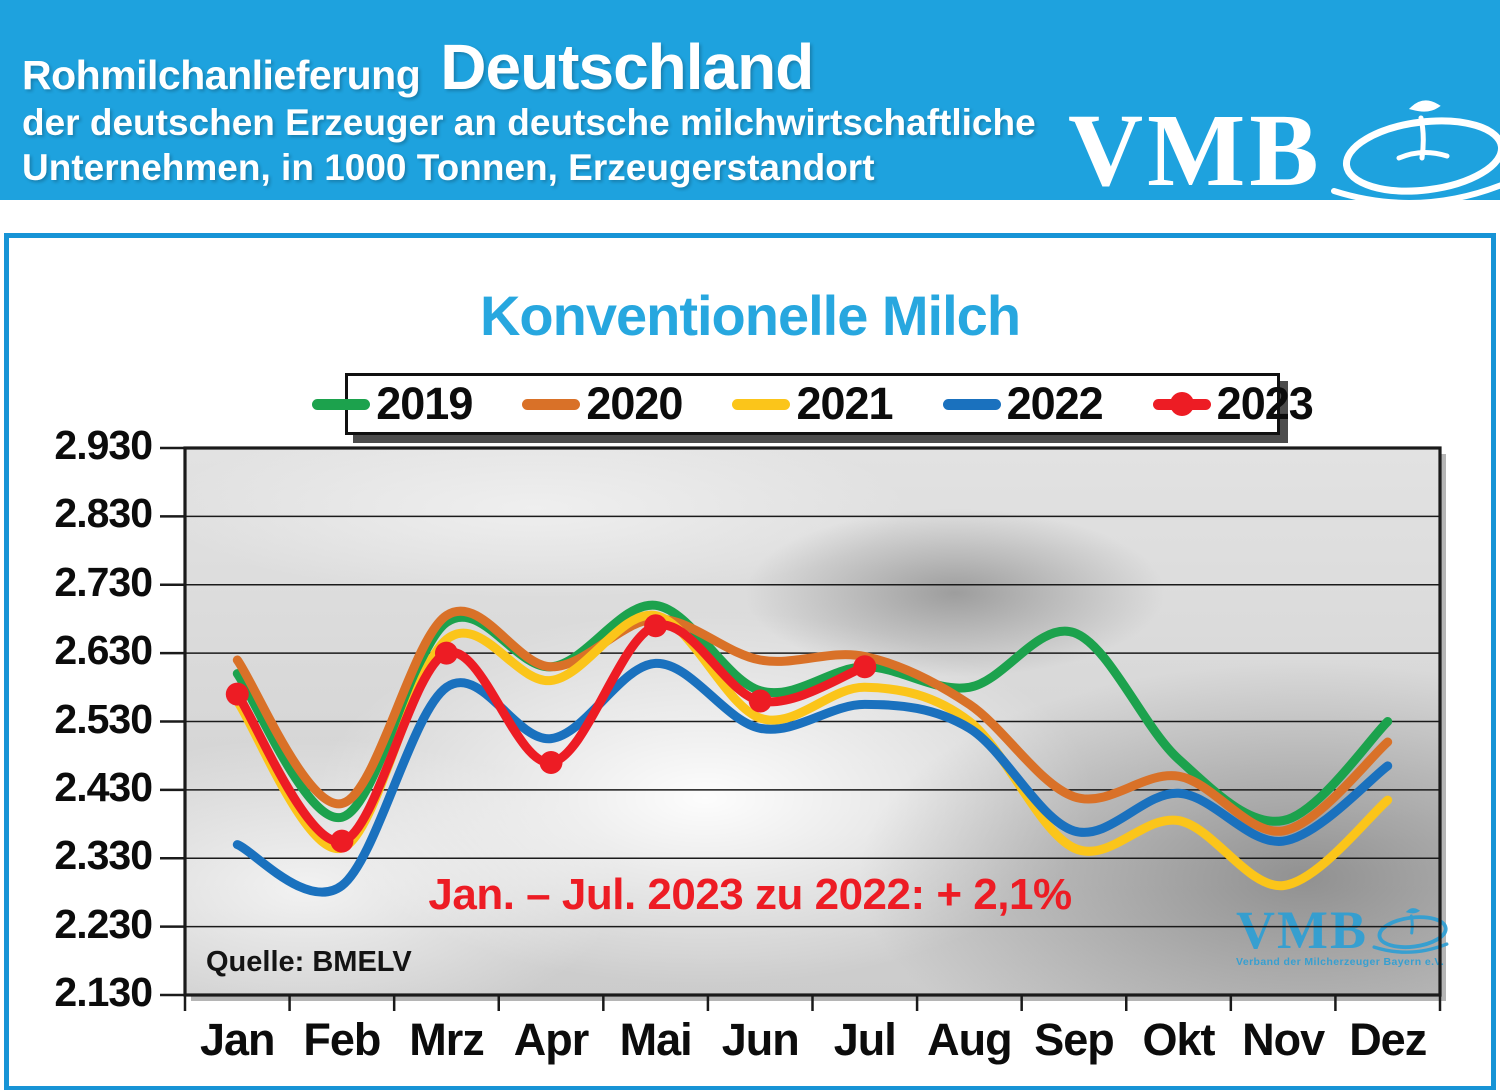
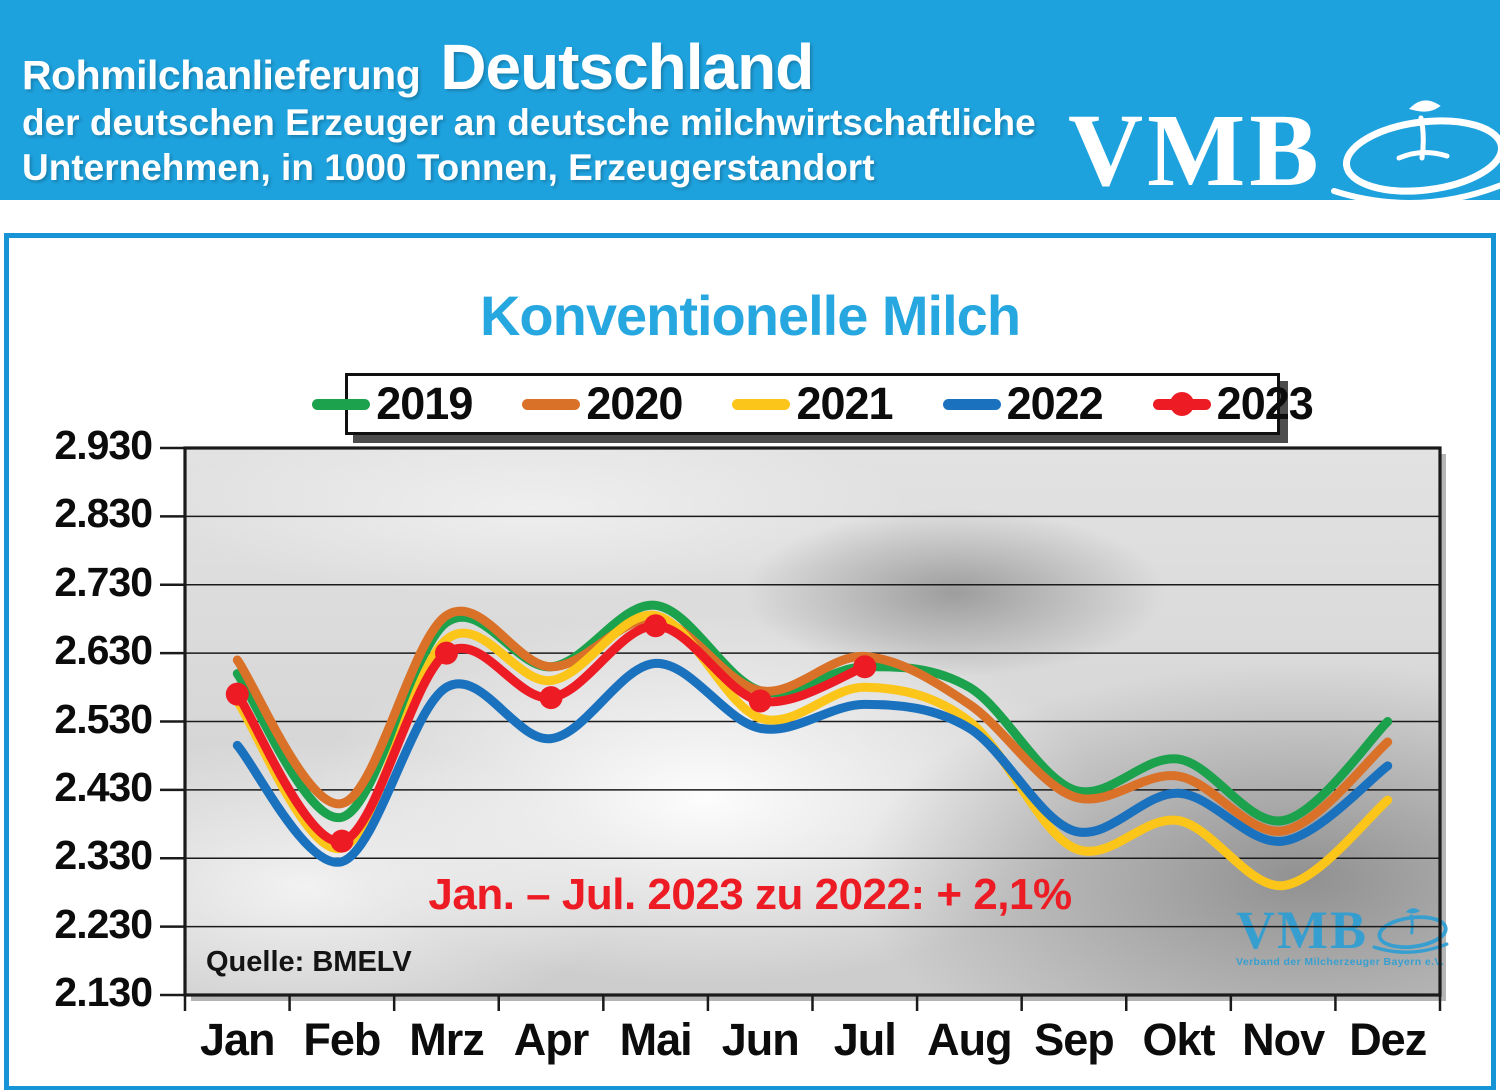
2022/Jan: 2350 -> 2500
2022/Feb: 2290 -> 2320
2023/Apr: 2470 -> 2560
2020/Jun: 2620 -> 2580
2019/Sep: 2660 -> 2430
